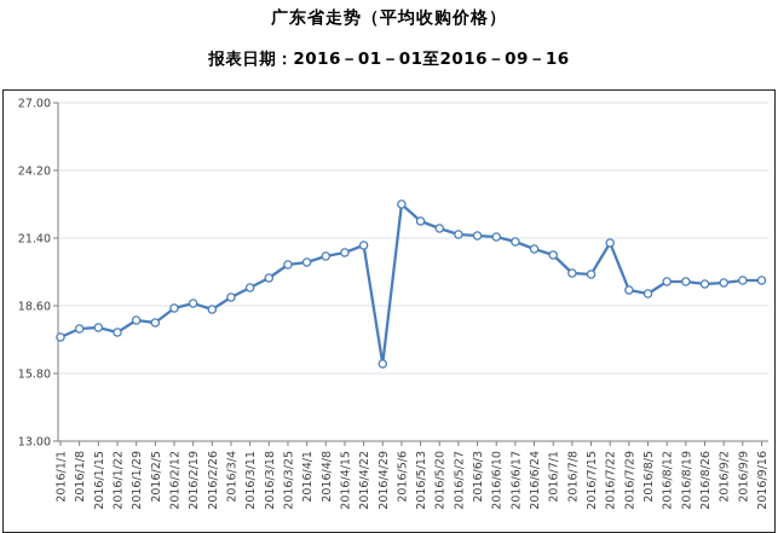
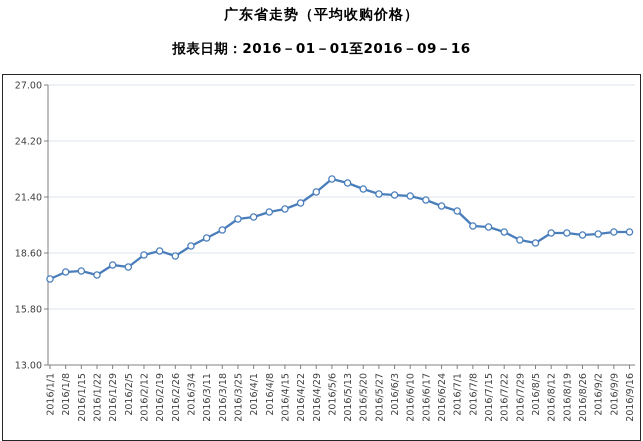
2016/4/29: 16.2 -> 21.6
2016/5/6: 22.8 -> 22.3
2016/7/22: 21.2 -> 19.6
